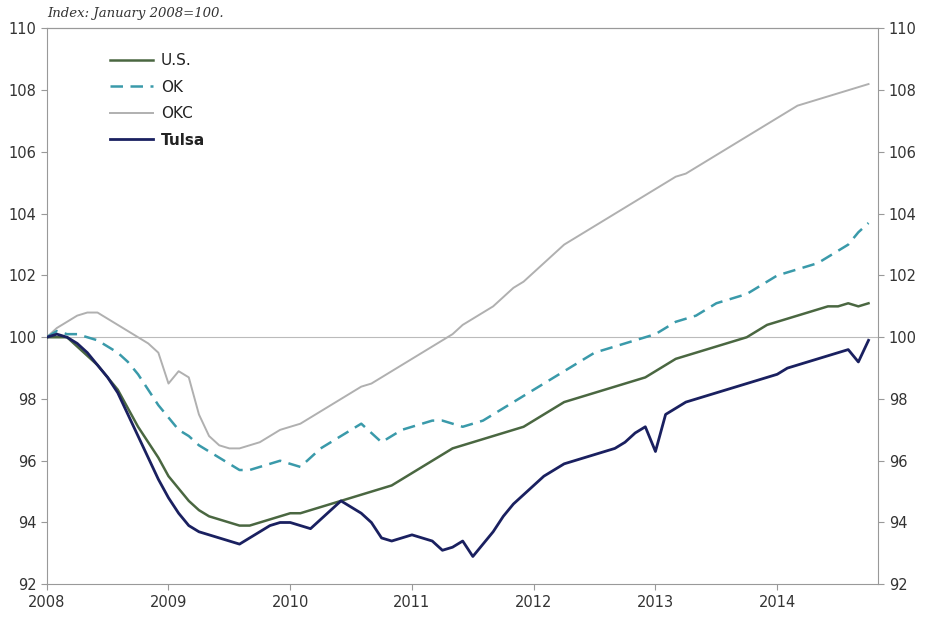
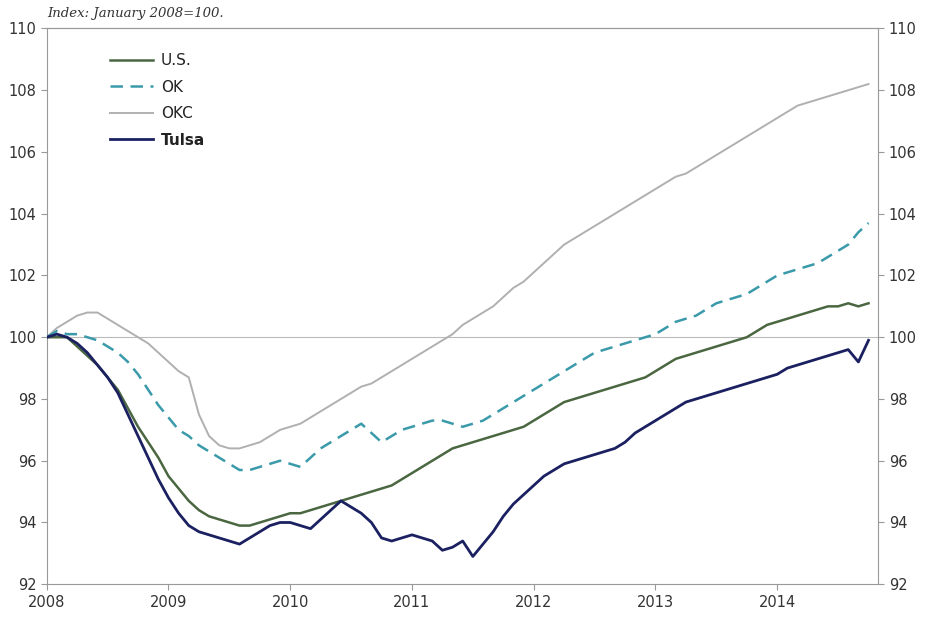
OKC/2009: 98.5 -> 99.2
Tulsa/2013: 96.3 -> 97.3
